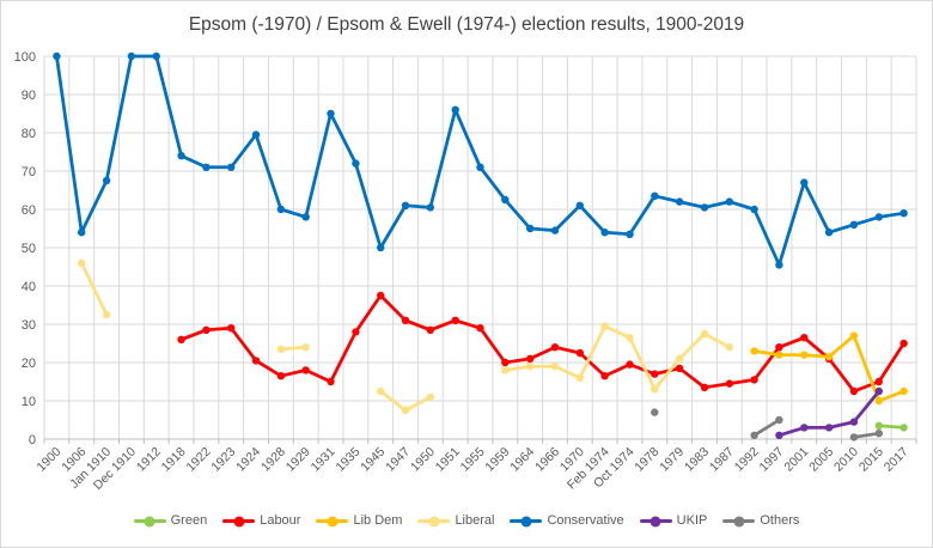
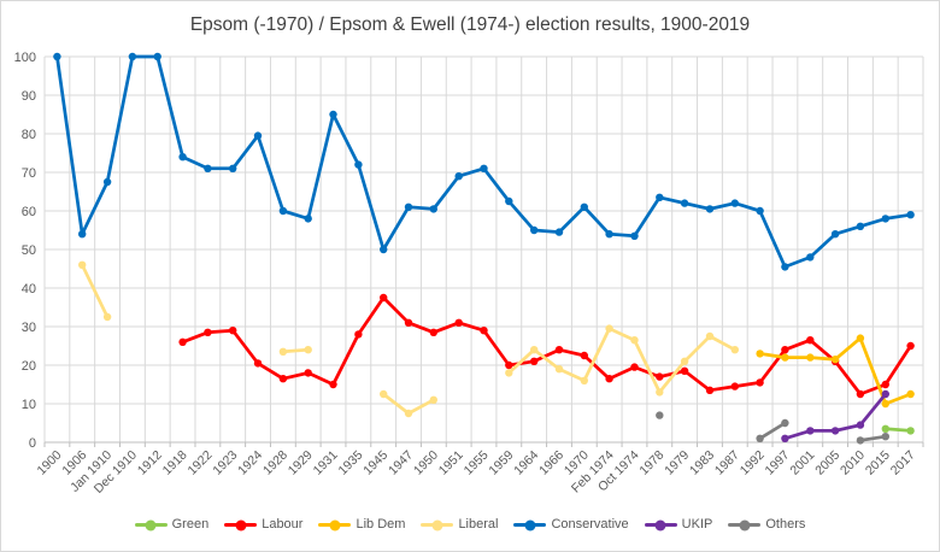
Conservative/1951: 86 -> 69
Liberal/1964: 19 -> 24
Conservative/2001: 67 -> 48
